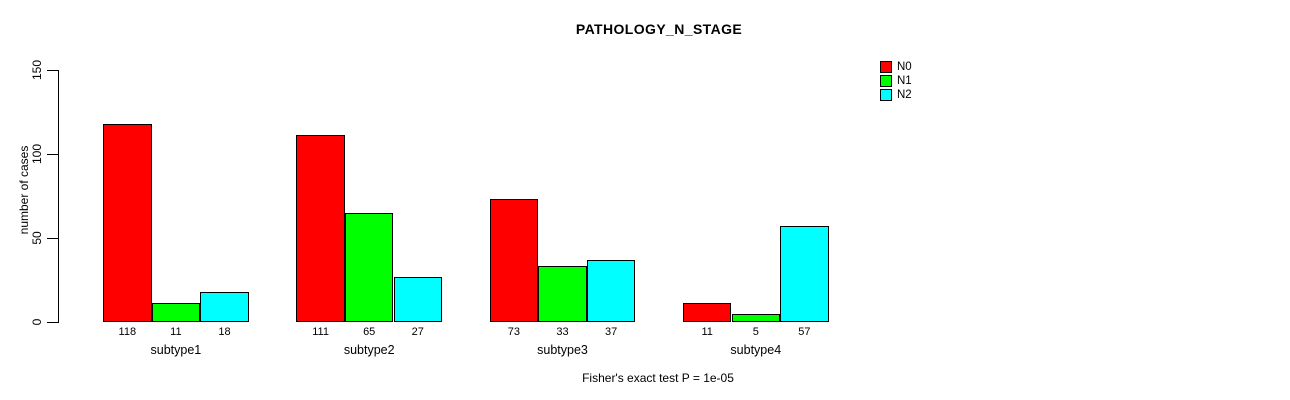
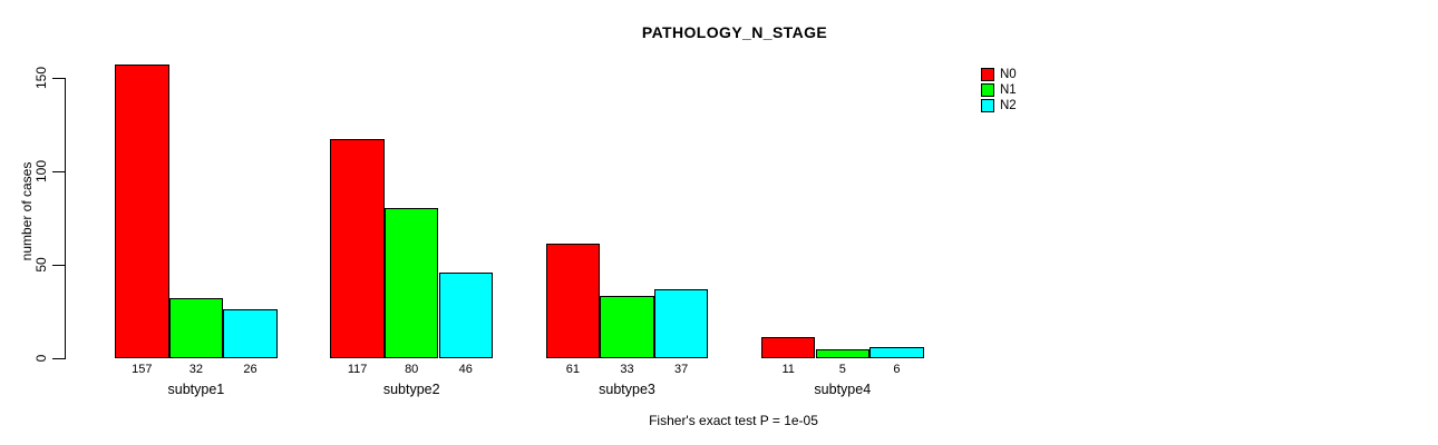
N0/subtype1: 118 -> 157
N1/subtype1: 11 -> 32
N2/subtype1: 18 -> 26
N0/subtype2: 111 -> 117
N1/subtype2: 65 -> 80
N2/subtype2: 27 -> 46
N0/subtype3: 73 -> 61
N2/subtype4: 57 -> 6
